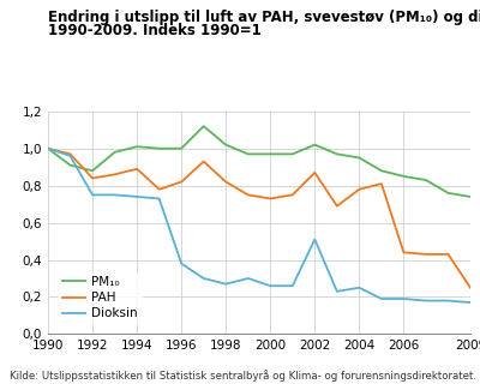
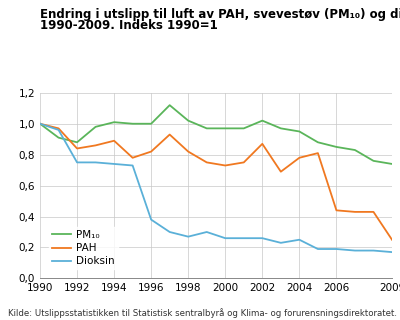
Dioksin/2002: 0,51 -> 0,26
